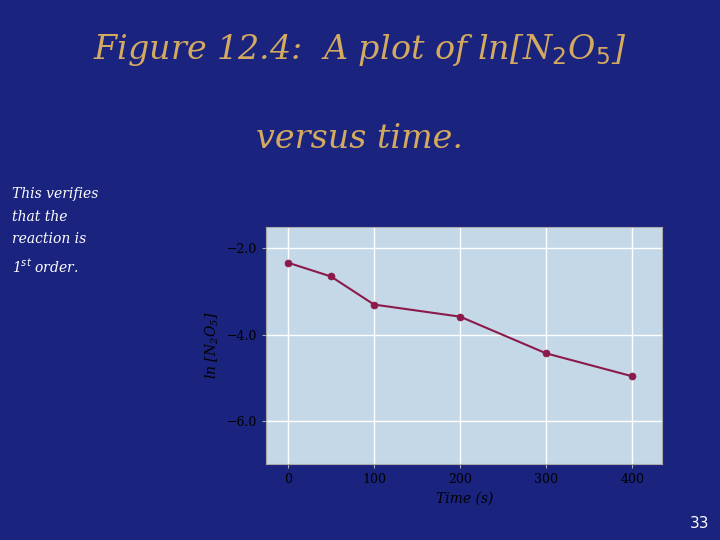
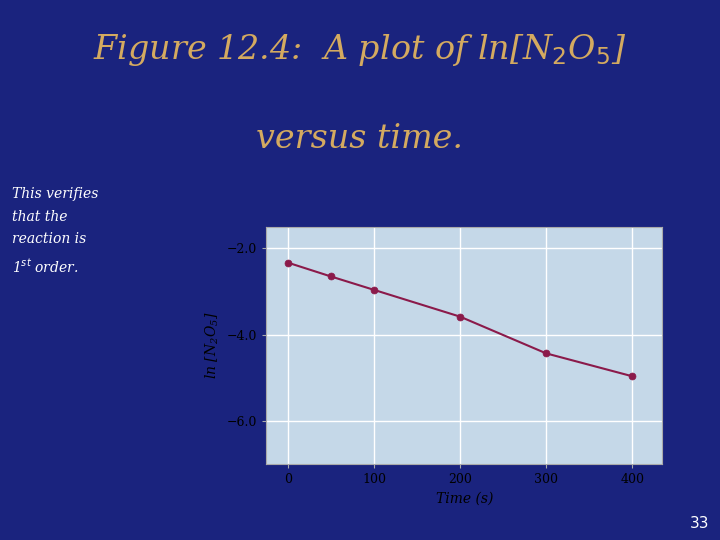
100: -3.30 -> -2.96
